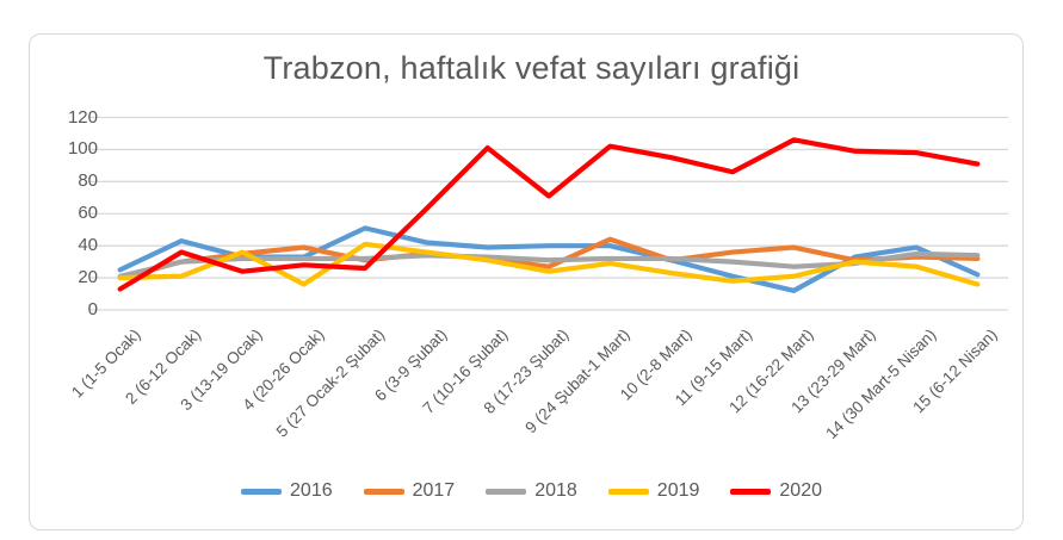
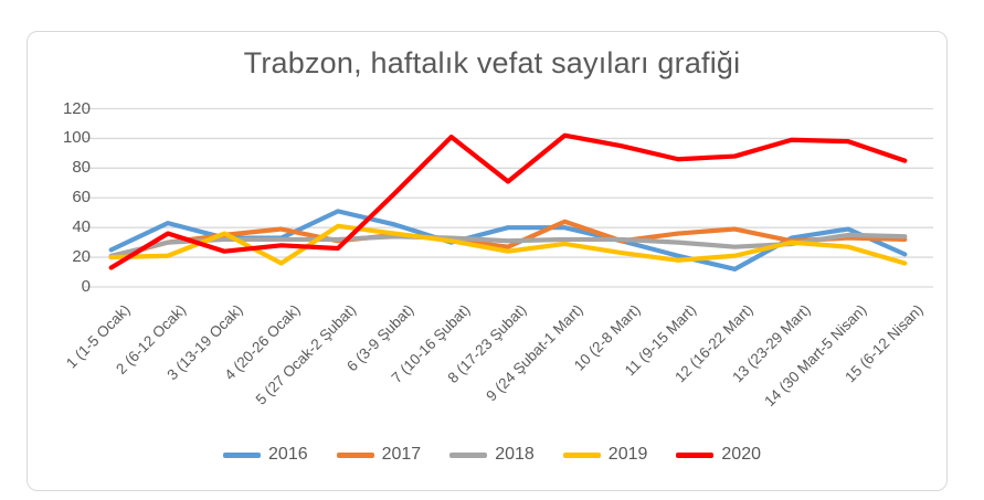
2016/7 (10-16 Şubat): 39 -> 30
2020/12 (16-22 Mart): 106 -> 88
2020/15 (6-12 Nisan): 91 -> 85
